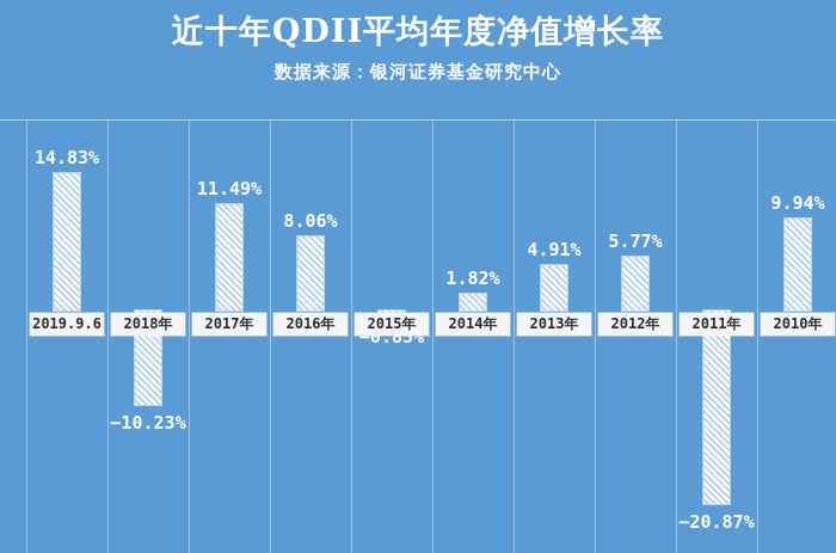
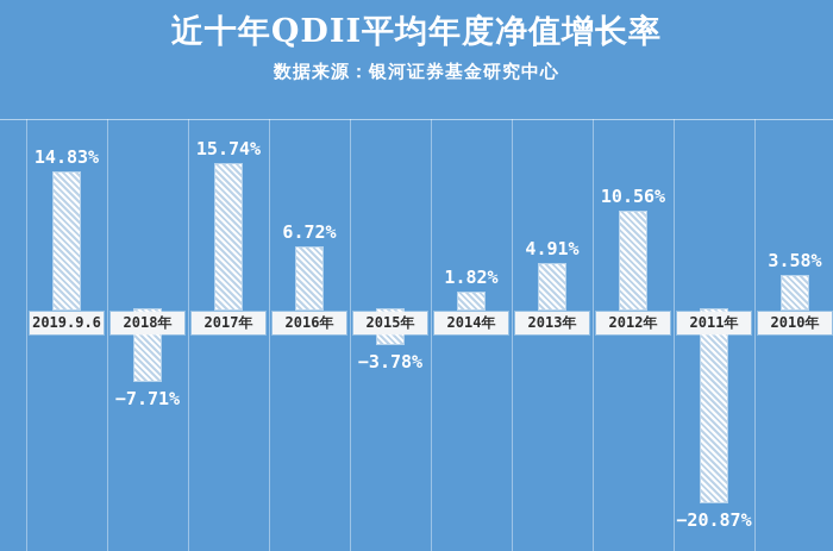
2018年: −10.23% -> −7.71%
2017年: 11.49% -> 15.74%
2016年: 8.06% -> 6.72%
2015年: −0.85% -> −3.78%
2012年: 5.77% -> 10.56%
2010年: 9.94% -> 3.58%
